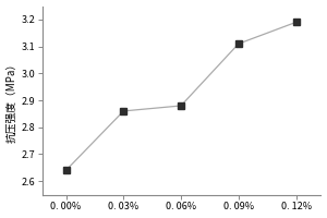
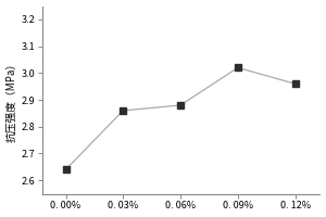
0. 09%: 3.11 -> 3.02
0. 12%: 3.19 -> 2.96
